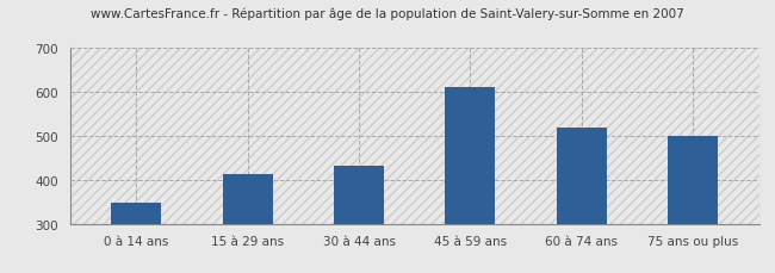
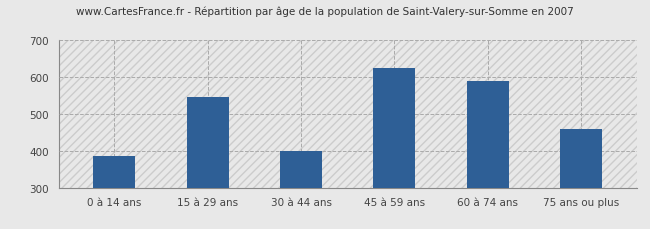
0 à 14 ans: 347 -> 385
15 à 29 ans: 413 -> 545
30 à 44 ans: 432 -> 400
45 à 59 ans: 611 -> 625
60 à 74 ans: 519 -> 590
75 ans ou plus: 501 -> 460
